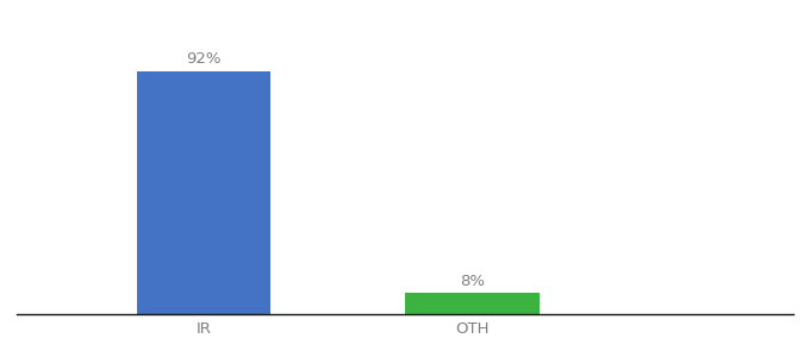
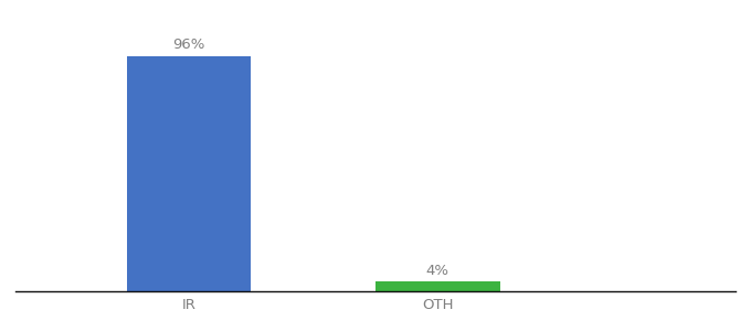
IR: 92% -> 96%
OTH: 8% -> 4%
